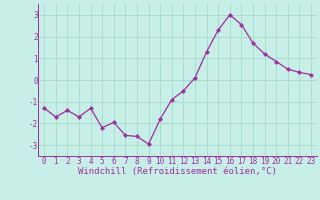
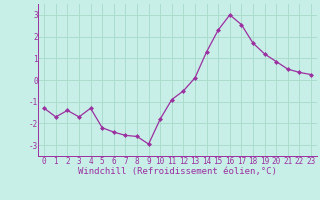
6: -1.95 -> -2.40
